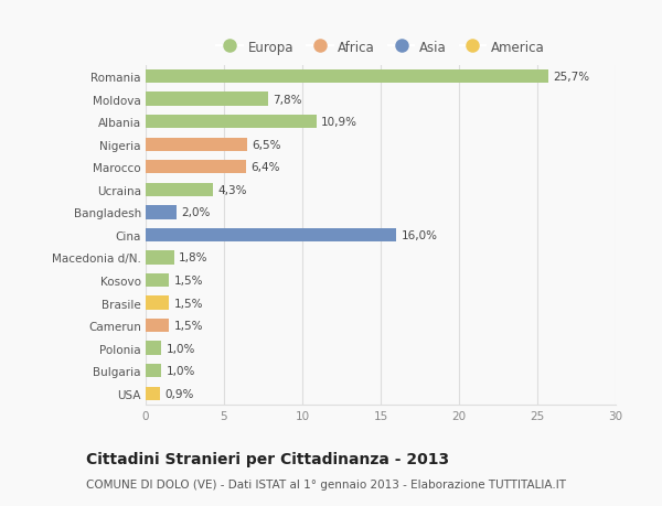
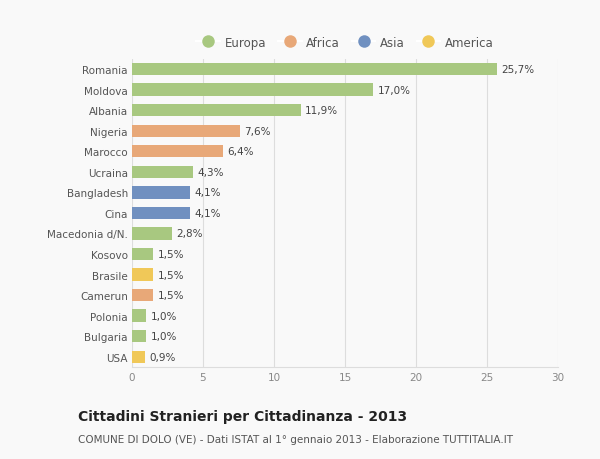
Moldova: 7,8% -> 17,0%
Albania: 10,9% -> 11,9%
Nigeria: 6,5% -> 7,6%
Bangladesh: 2,0% -> 4,1%
Cina: 16,0% -> 4,1%
Macedonia d/N.: 1,8% -> 2,8%
